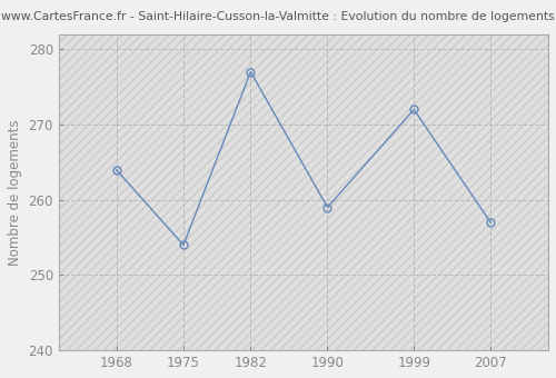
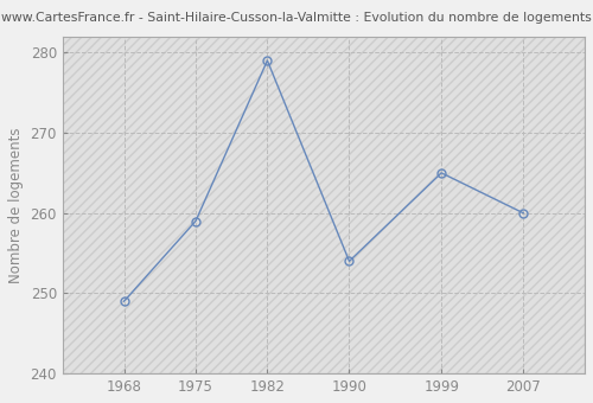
1968: 264 -> 249
1975: 254 -> 259
1982: 277 -> 279
1990: 259 -> 254
1999: 272 -> 265
2007: 257 -> 260
